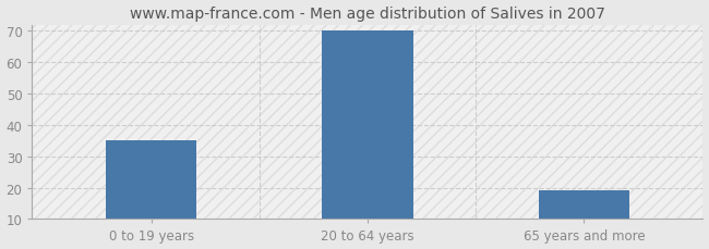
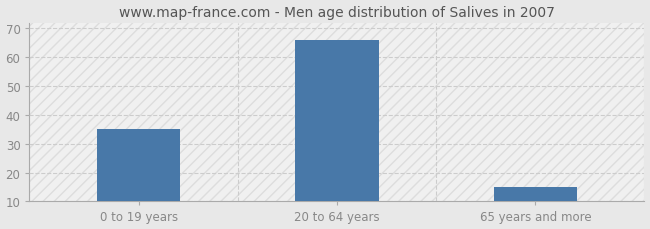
20 to 64 years: 70 -> 66
65 years and more: 19 -> 15
